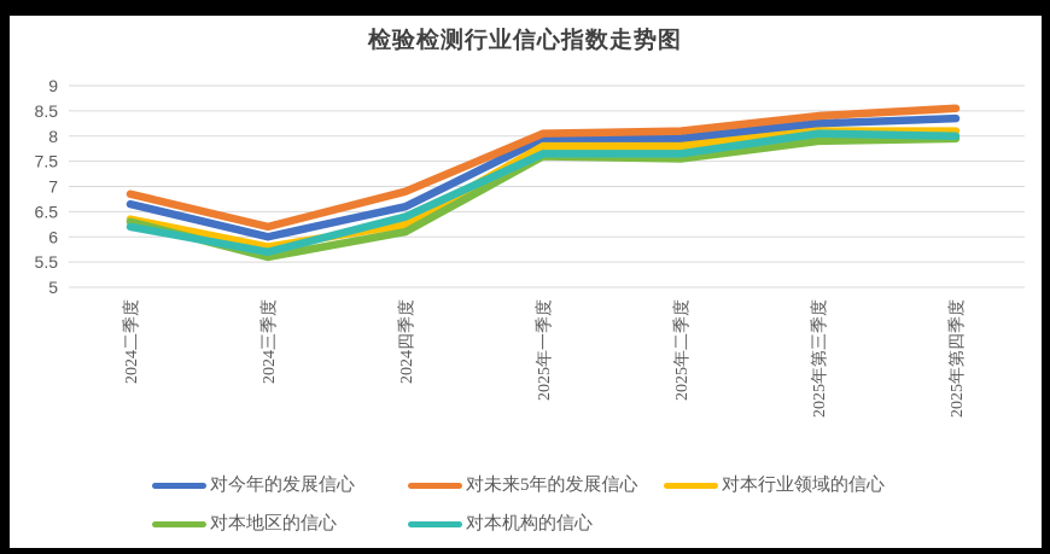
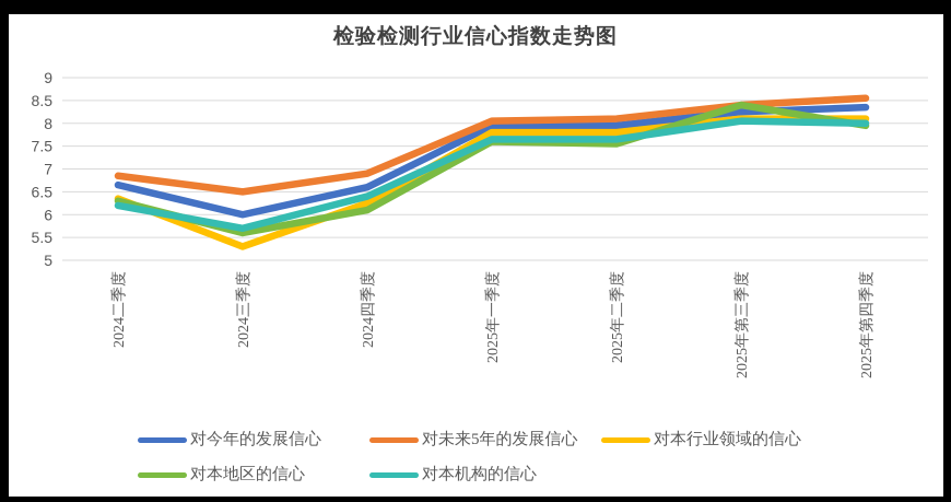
对未来5年的发展信心/2024三季度: 6.2 -> 6.5
对本行业领域的信心/2024三季度: 5.8 -> 5.3
对本地区的信心/2025年第三季度: 7.9 -> 8.4
